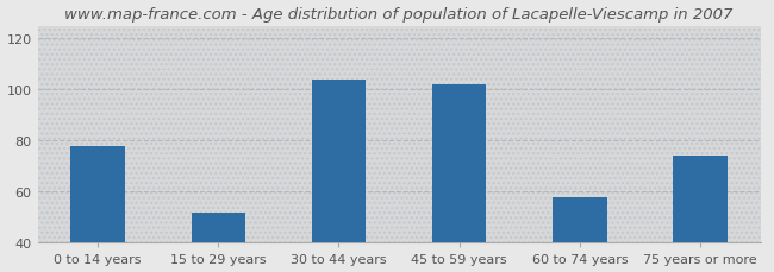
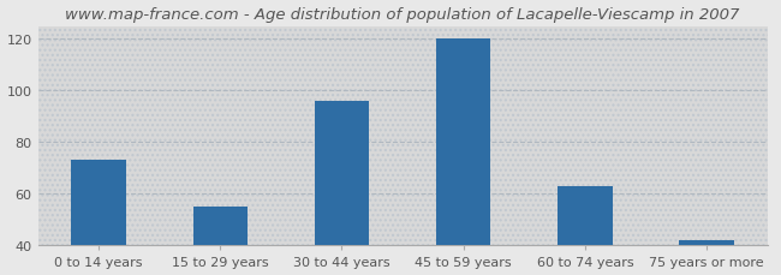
0 to 14 years: 78 -> 73
15 to 29 years: 52 -> 55
30 to 44 years: 104 -> 96
45 to 59 years: 102 -> 120
60 to 74 years: 58 -> 63
75 years or more: 74 -> 42
